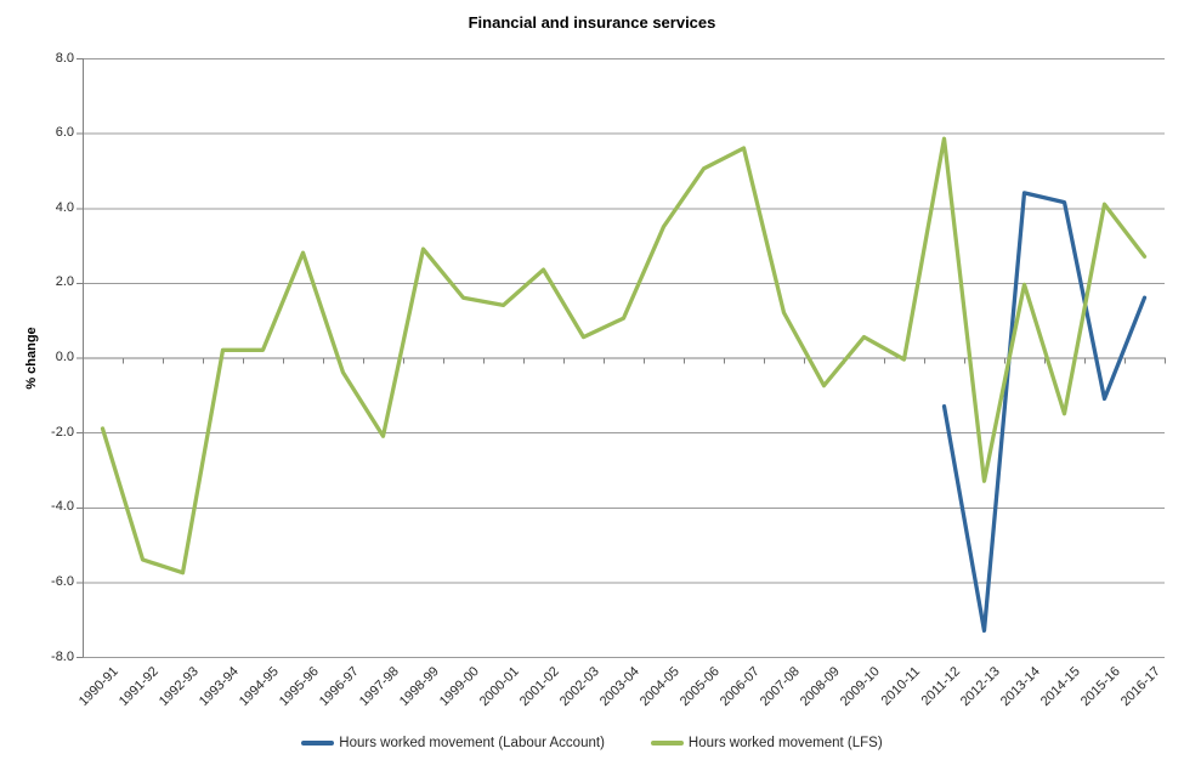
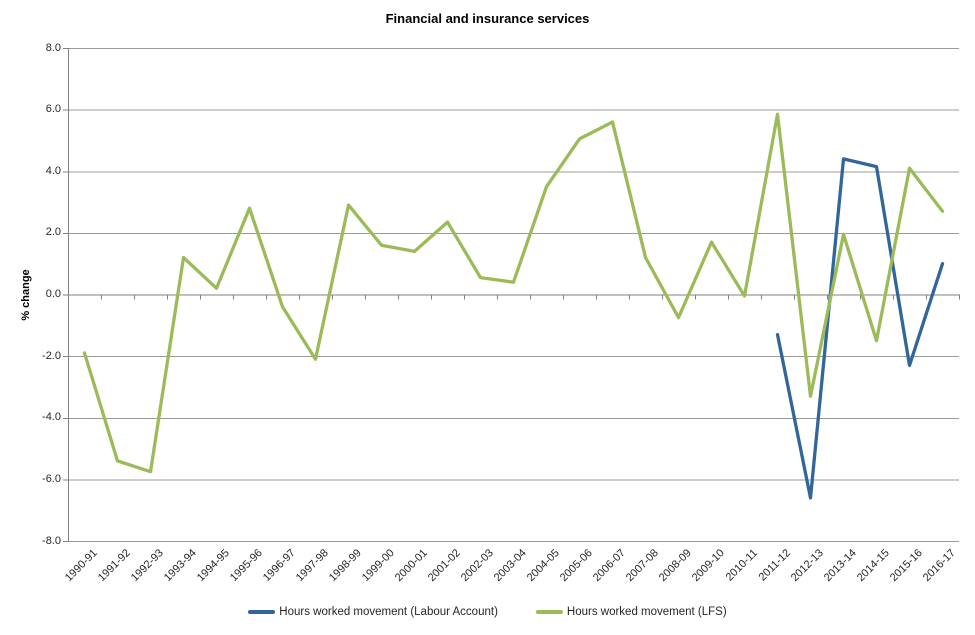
Hours worked movement (LFS)/1993-94: 0.2 -> 1.2
Hours worked movement (LFS)/2003-04: 1.1 -> 0.4
Hours worked movement (LFS)/2009-10: 0.6 -> 1.7
Hours worked movement (Labour Account)/2012-13: -7.3 -> -6.6
Hours worked movement (Labour Account)/2015-16: -1.1 -> -2.3
Hours worked movement (Labour Account)/2016-17: 1.6 -> 1.0
